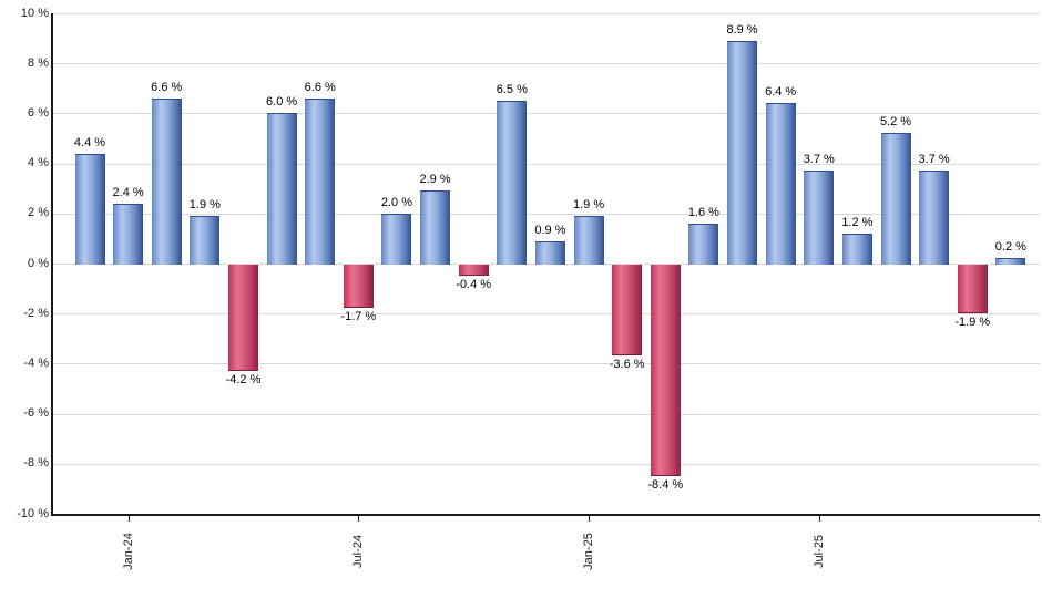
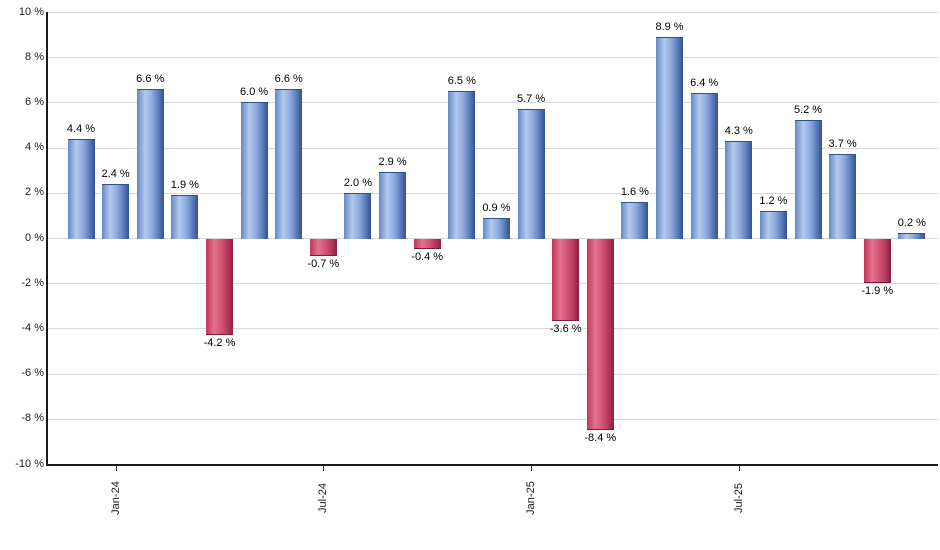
Jul-24: -1.7 -> -0.7
Jan-25: 1.9 -> 5.7
Jul-25: 3.7 -> 4.3
